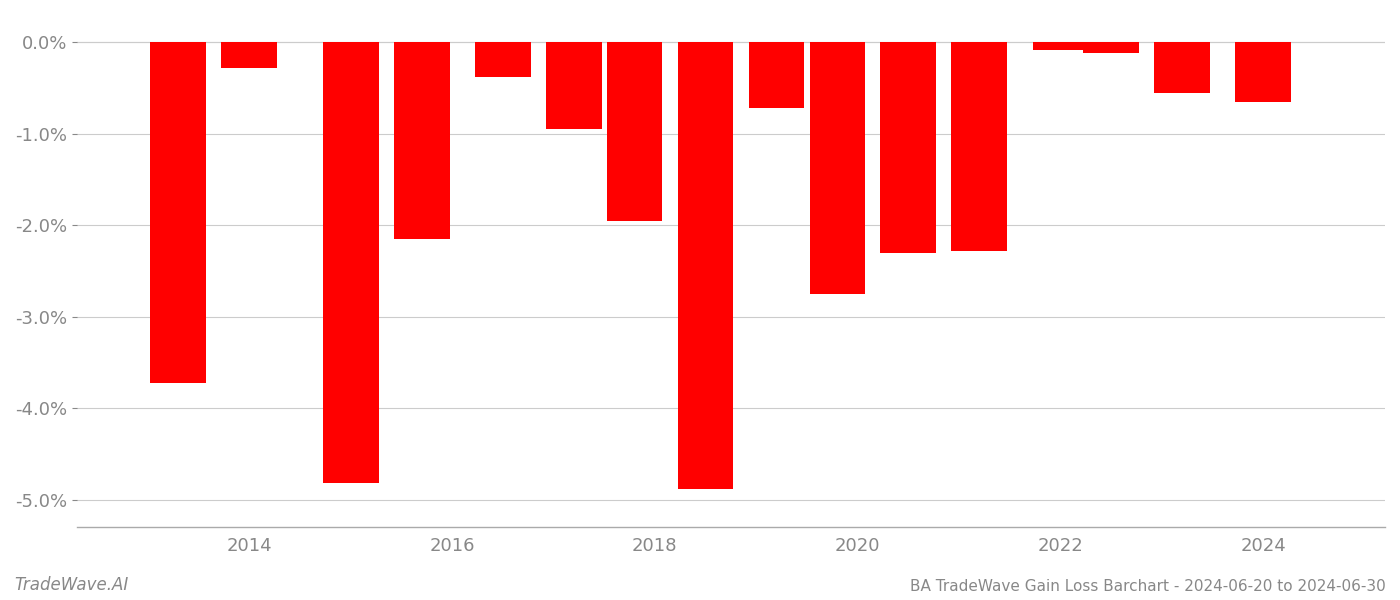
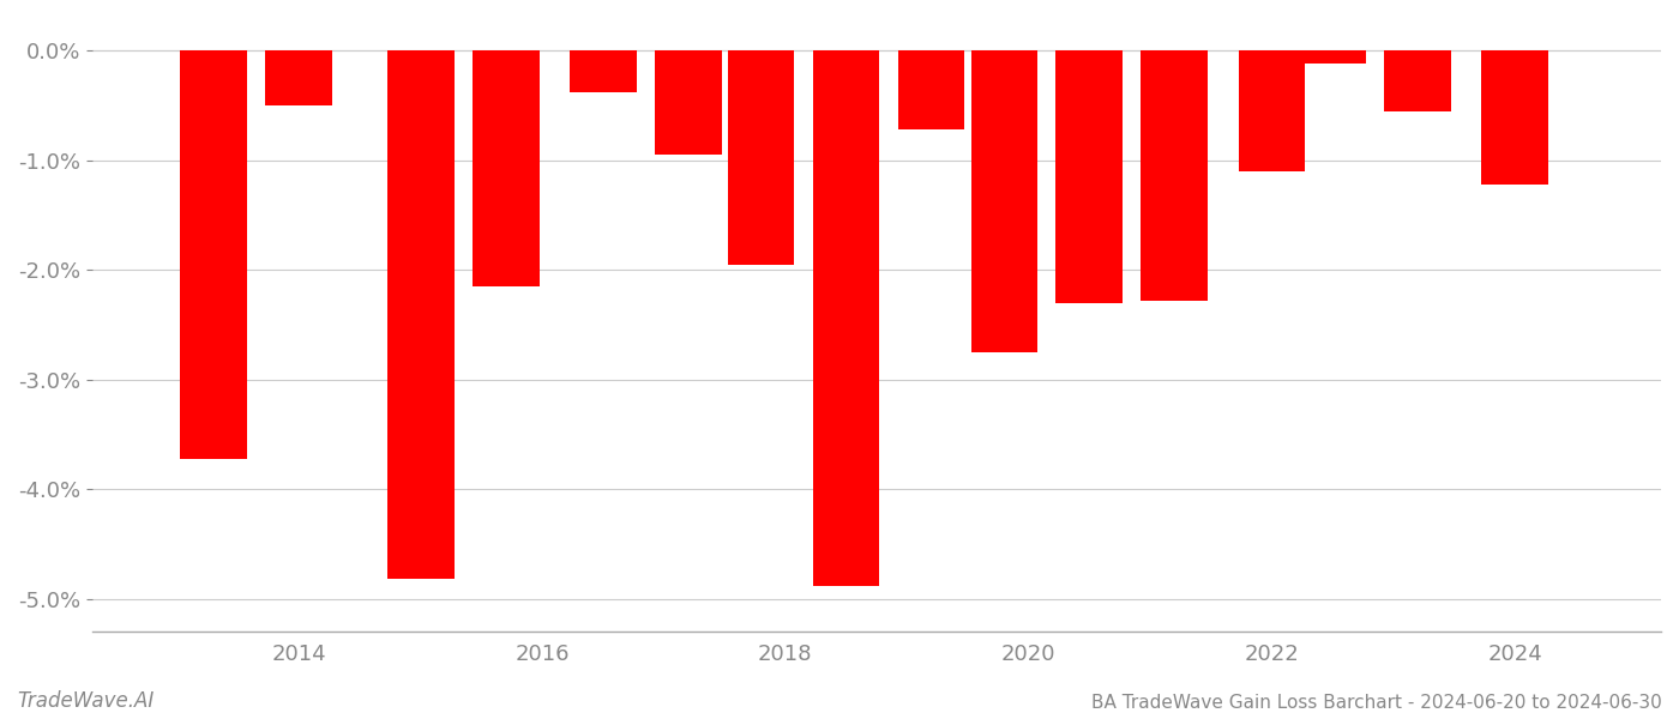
2014: -0.28% -> -0.50%
2022: -0.08% -> -1.10%
2024: -0.65% -> -1.22%
